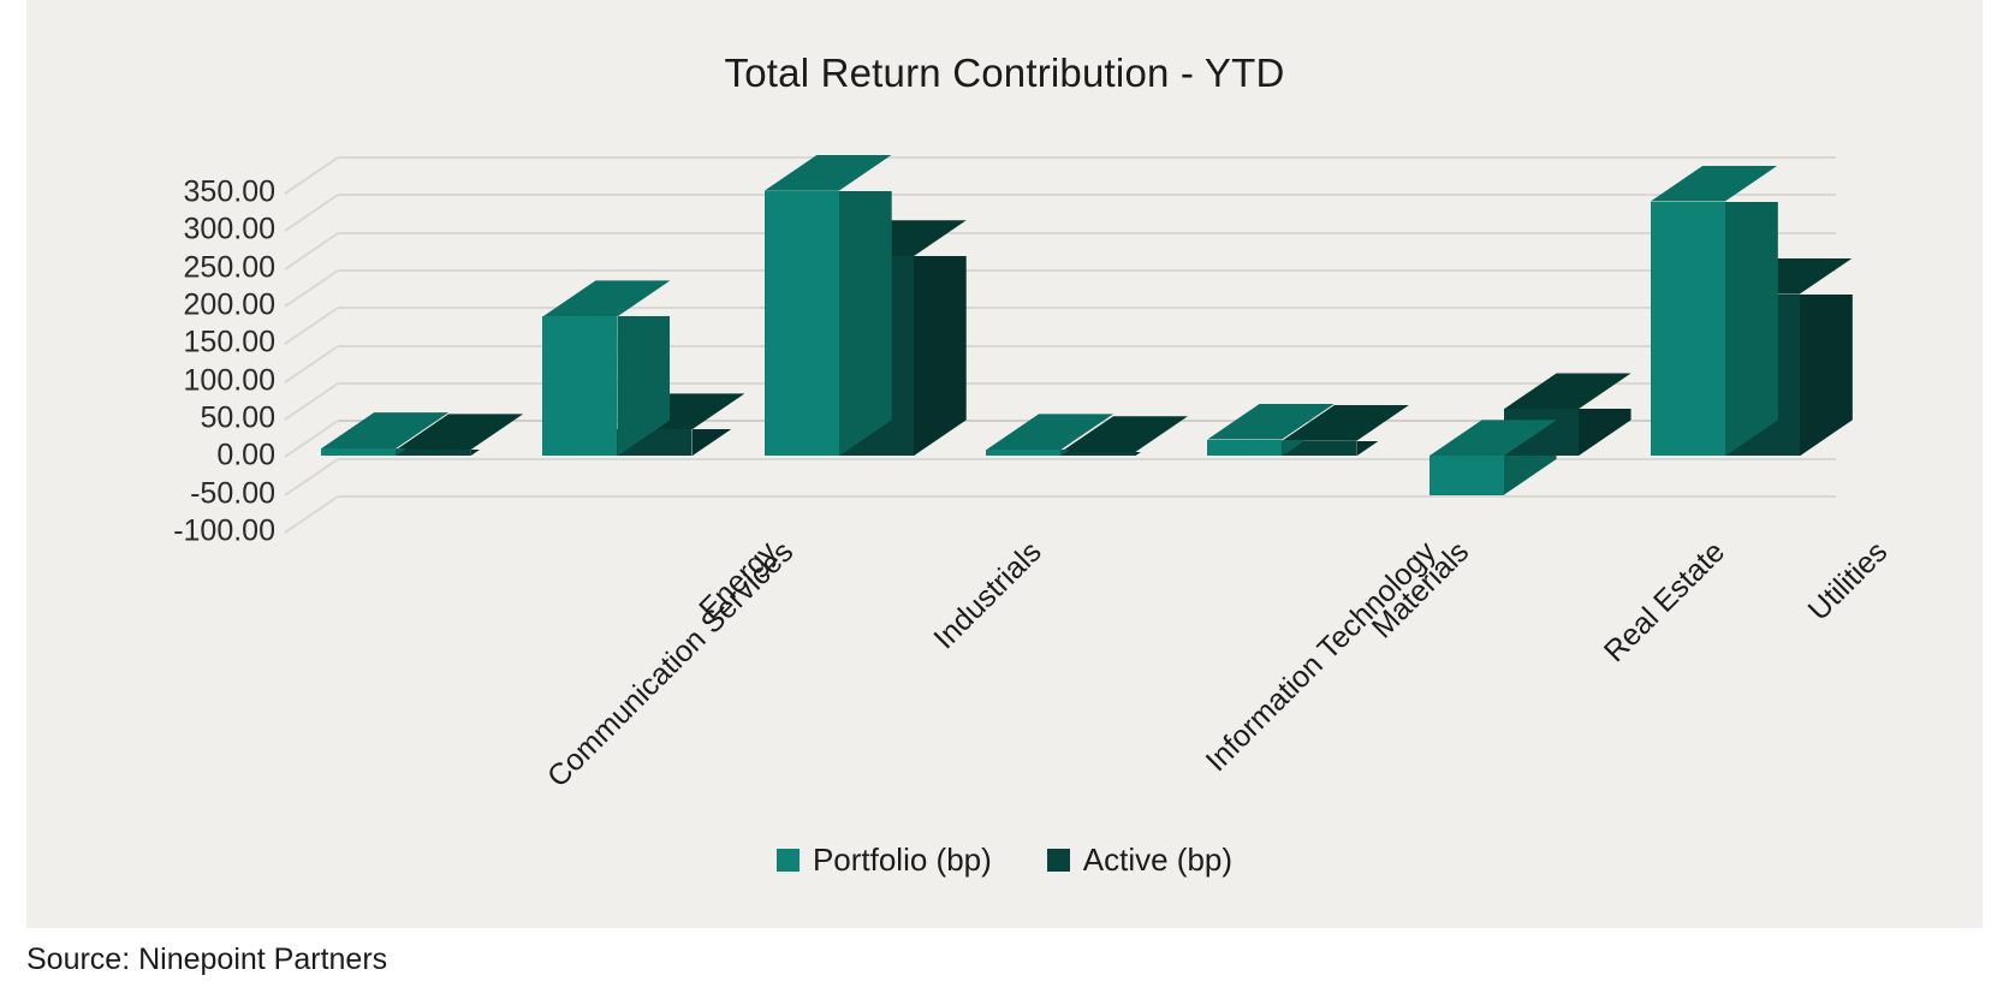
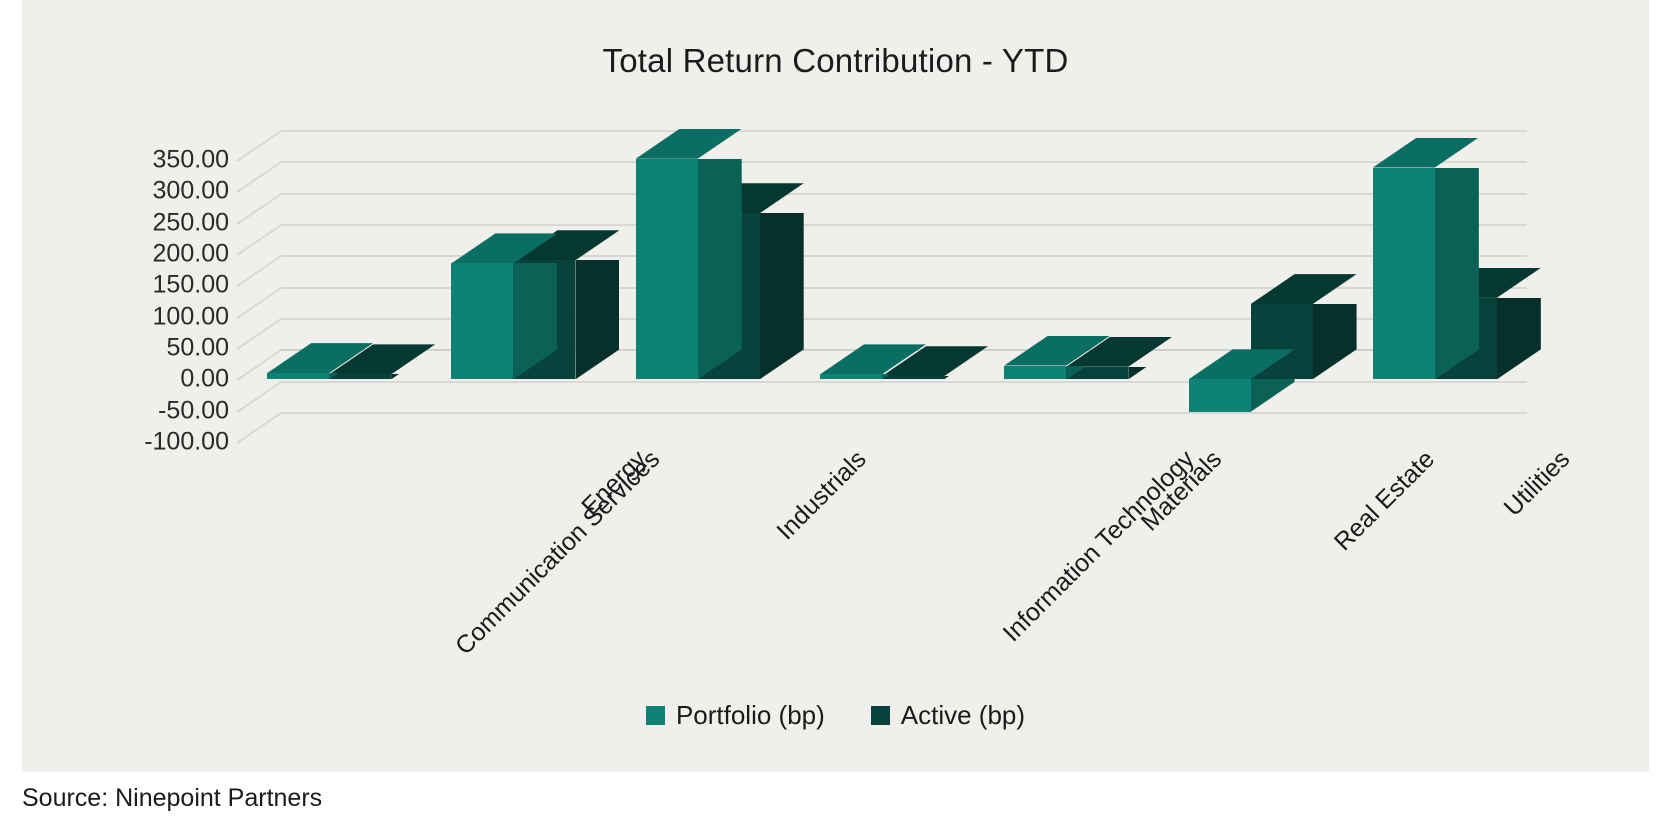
Active (bp)/Energy: 40 -> 190
Active (bp)/Real Estate: 60 -> 120
Active (bp)/Utilities: 220 -> 130
